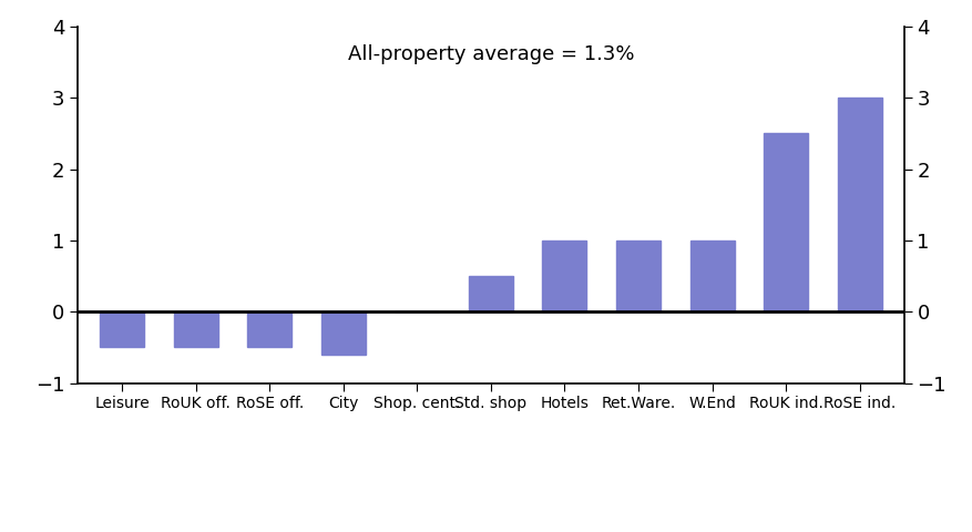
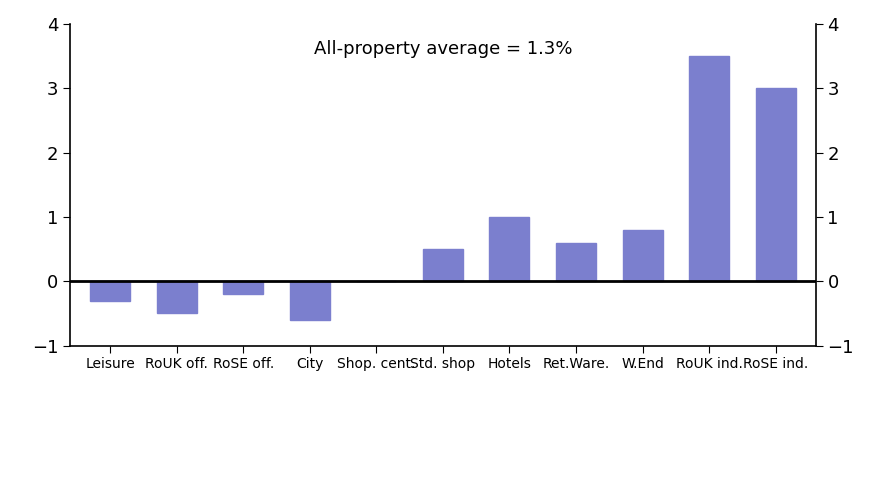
Leisure: -0.5 -> -0.3
RoSE off.: -0.5 -> -0.2
Ret.Ware.: 1.0 -> 0.6
W.End: 1.0 -> 0.8
RoUK ind.: 2.5 -> 3.5
